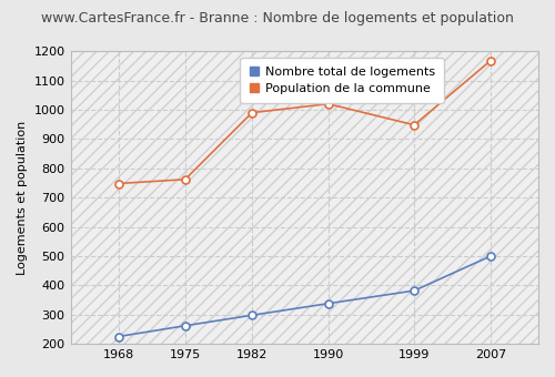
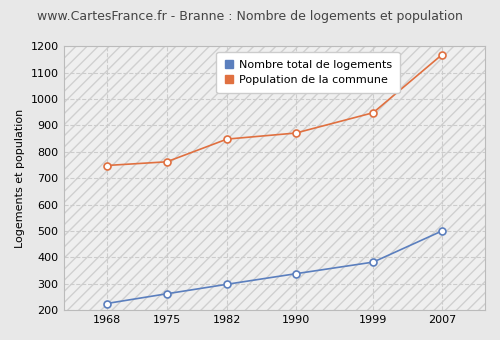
Population de la commune/1982: 990 -> 848
Population de la commune/1990: 1020 -> 871
